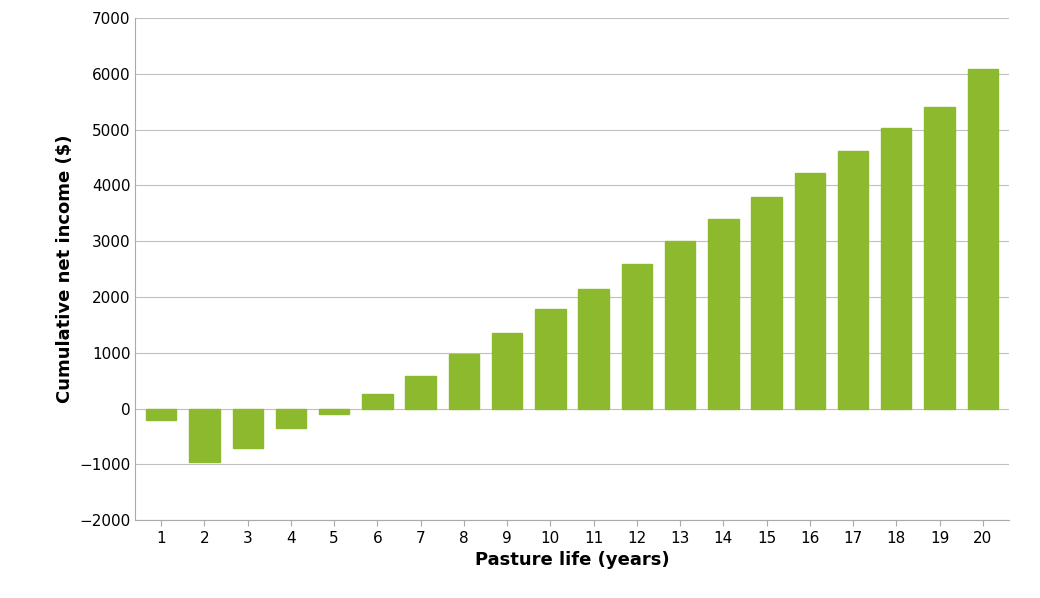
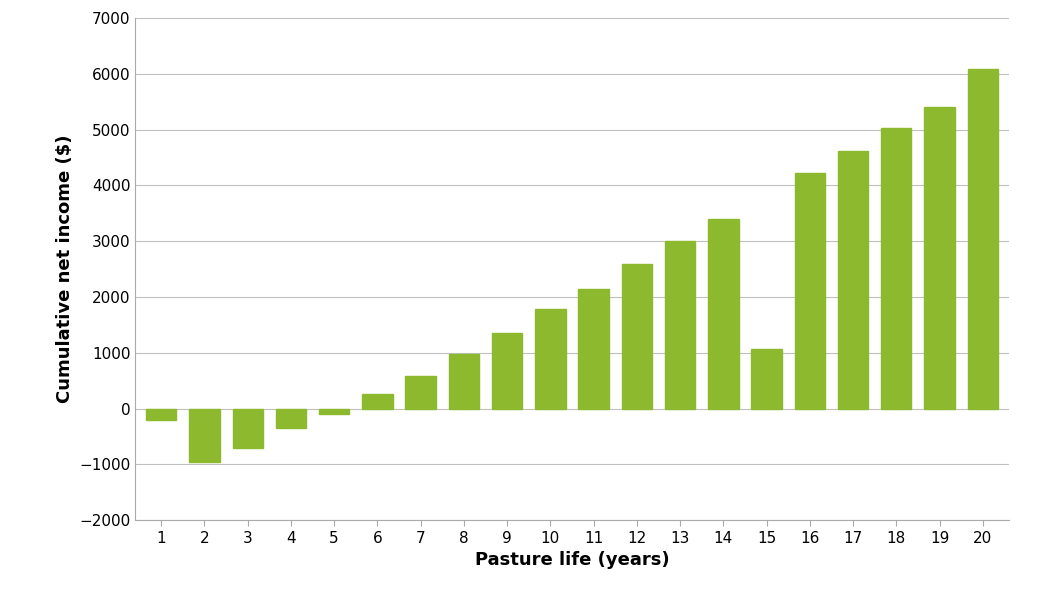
15: 3800 -> 1060
